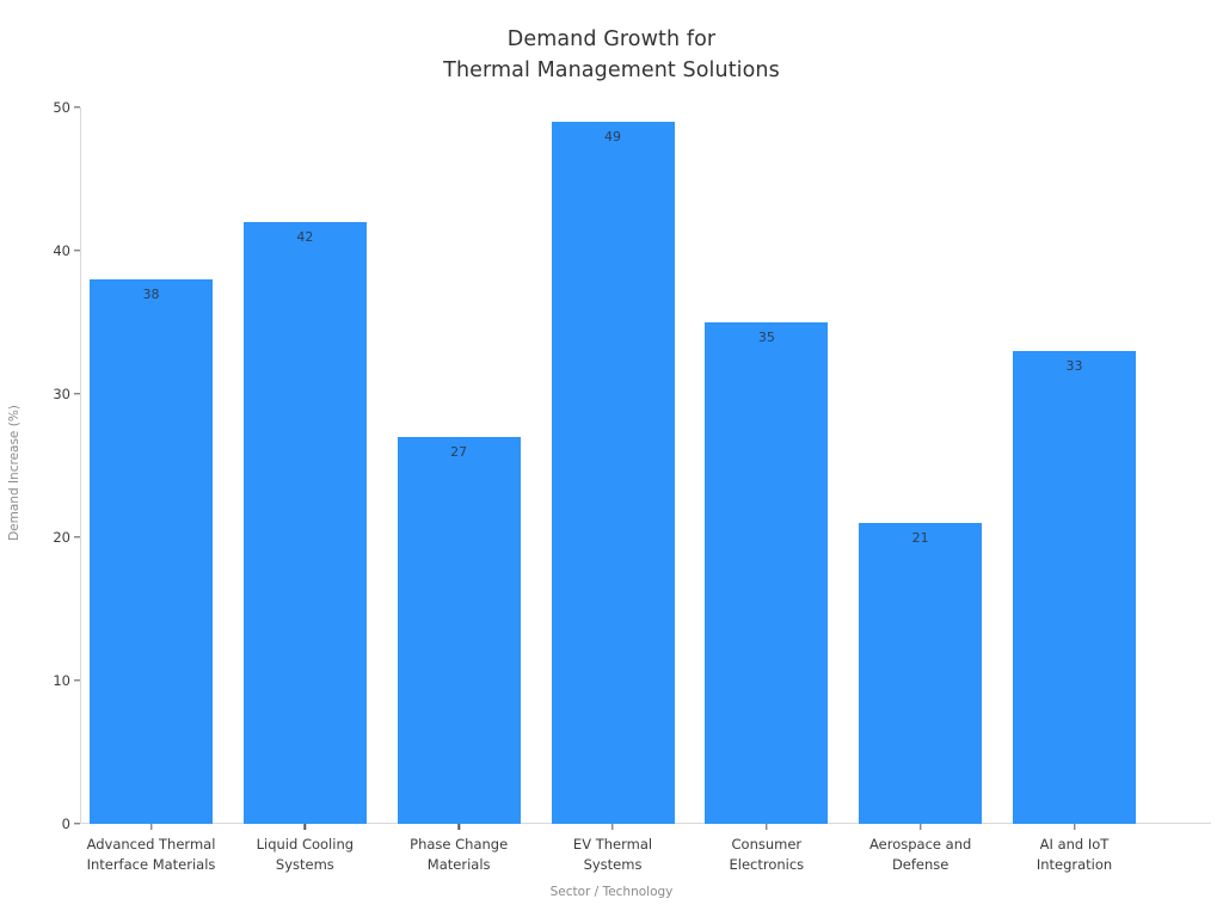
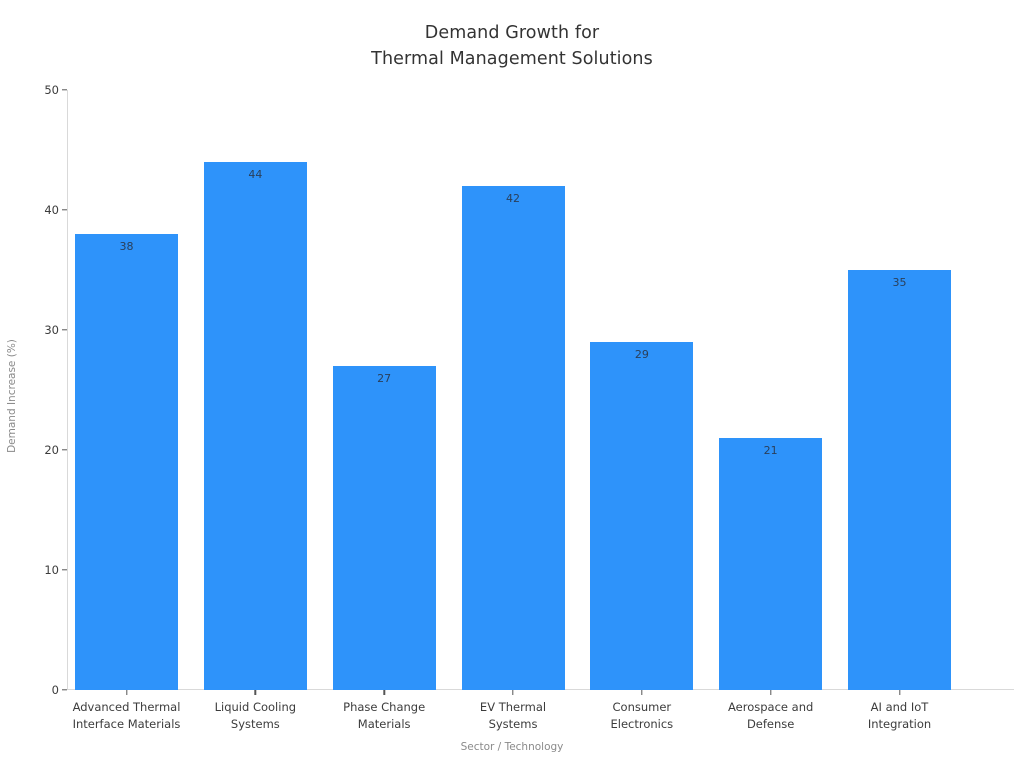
Liquid Cooling Systems: 42 -> 44
EV Thermal Systems: 49 -> 42
Consumer Electronics: 35 -> 29
AI and IoT Integration: 33 -> 35
